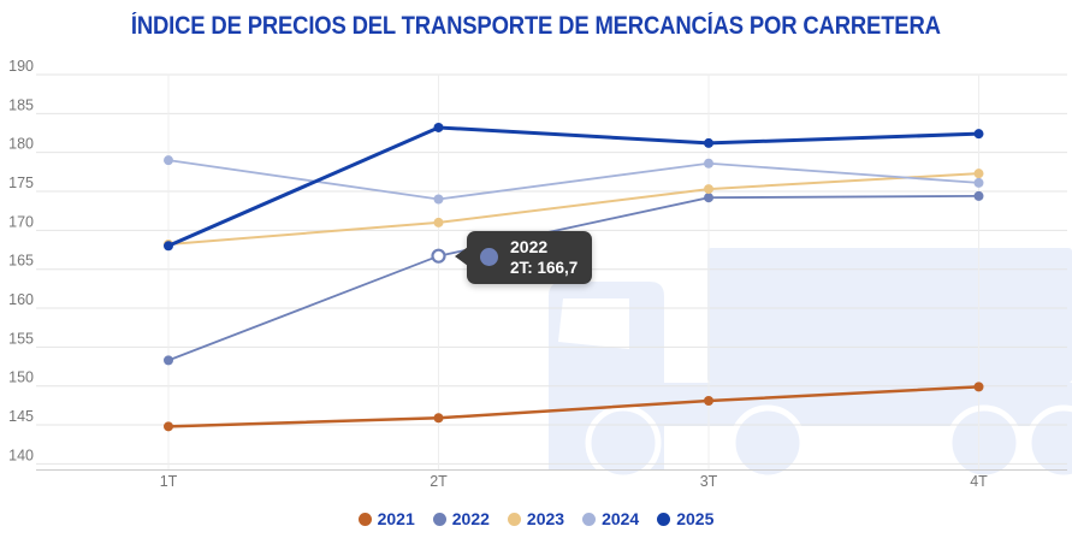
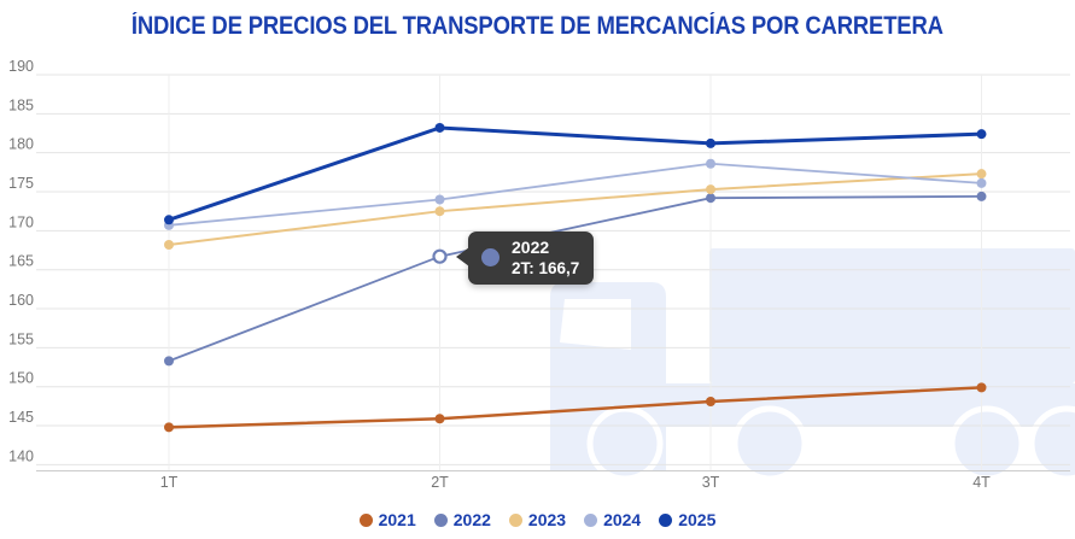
2024/1T: 179 -> 171
2025/1T: 168 -> 171
2023/2T: 171 -> 172
